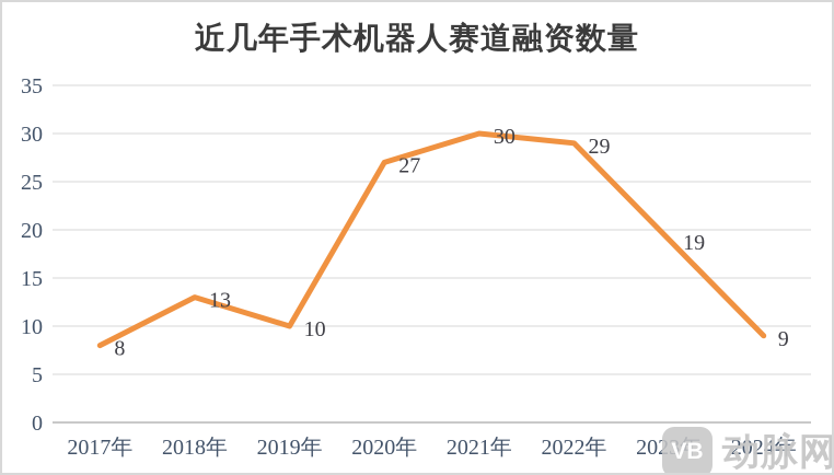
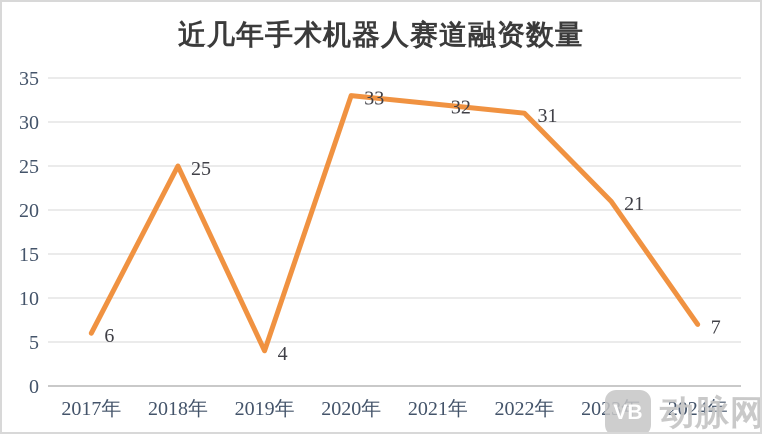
2017年: 8 -> 6
2018年: 13 -> 25
2019年: 10 -> 4
2020年: 27 -> 33
2021年: 30 -> 32
2022年: 29 -> 31
2023年: 19 -> 21
2024年: 9 -> 7
